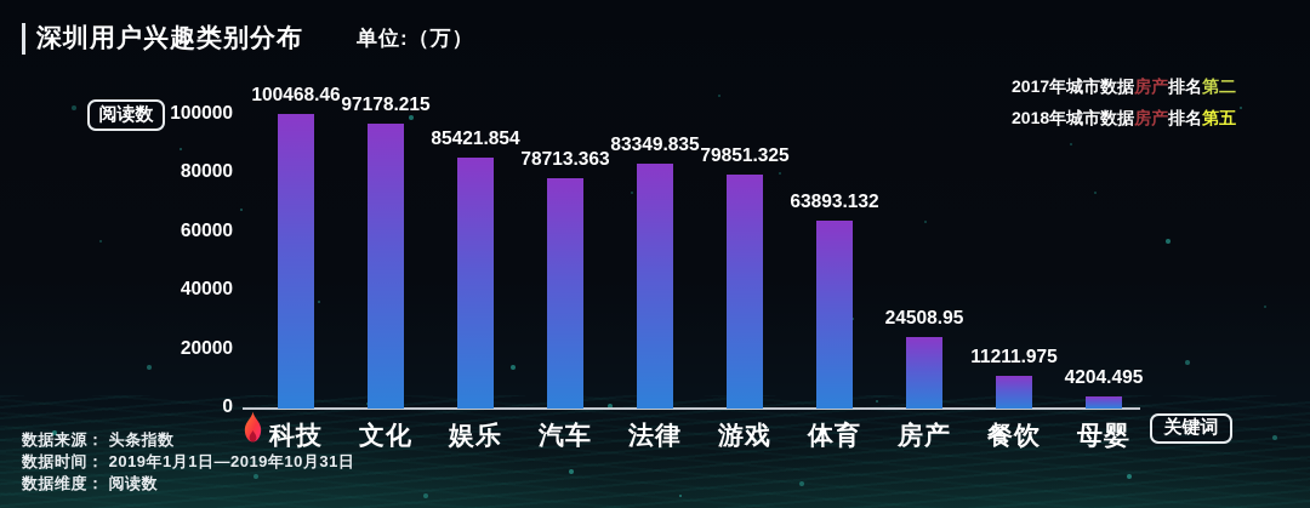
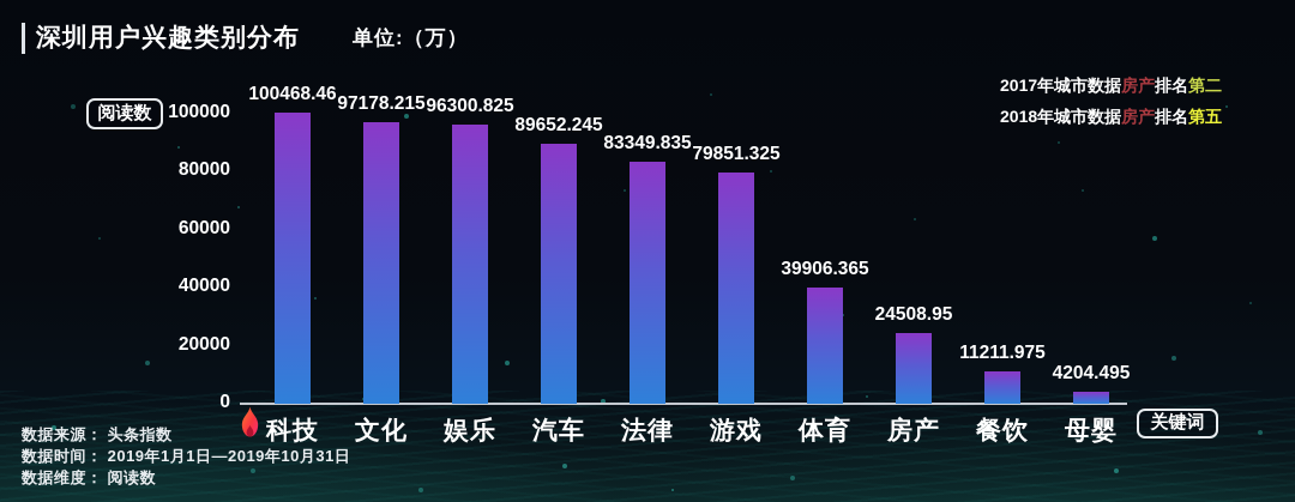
娱乐: 85421.854 -> 96300.825
汽车: 78713.363 -> 89652.245
体育: 63893.132 -> 39906.365
